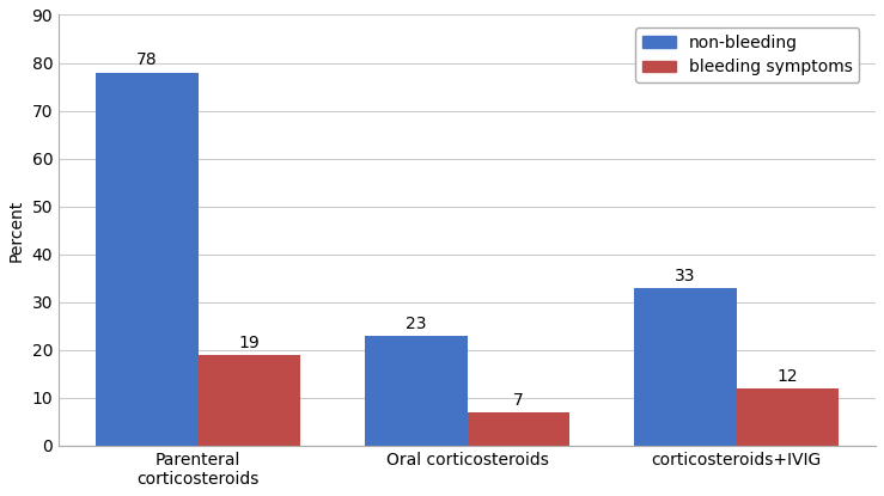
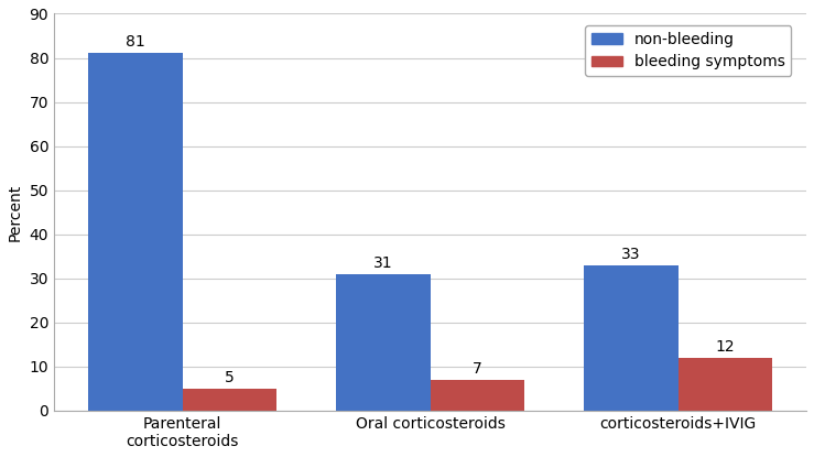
non-bleeding/Parenteral corticosteroids: 78 -> 81
bleeding symptoms/Parenteral corticosteroids: 19 -> 5
non-bleeding/Oral corticosteroids: 23 -> 31
